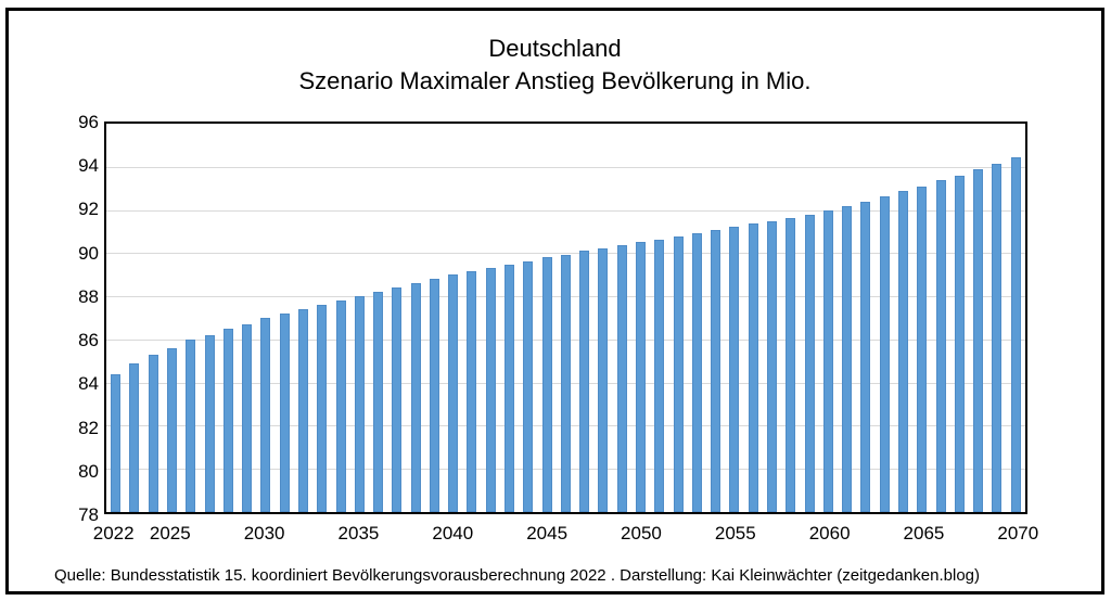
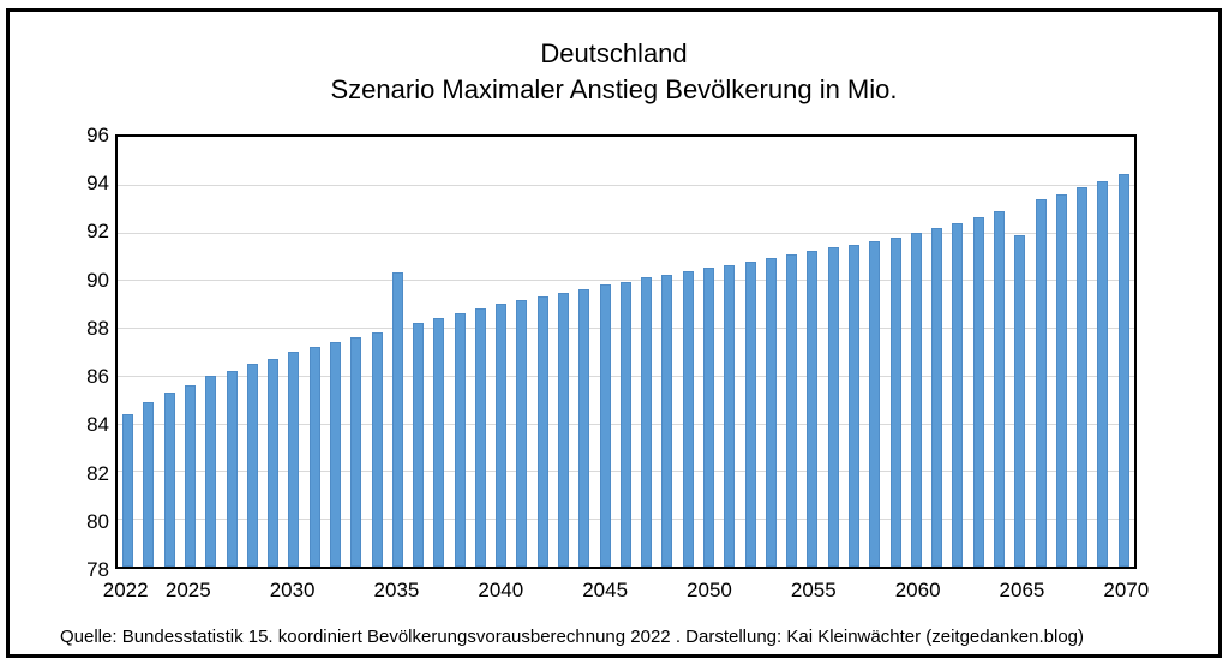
2035: 88.0 -> 90.3
2065: 93.1 -> 91.9
